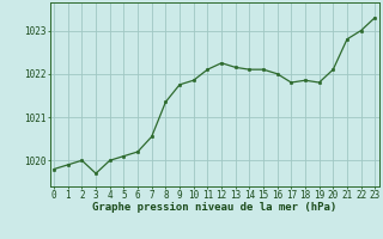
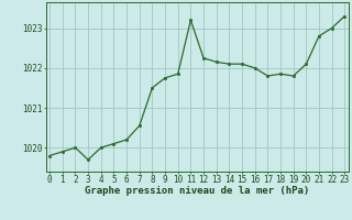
8: 1021.35 -> 1021.50
11: 1022.10 -> 1023.20
